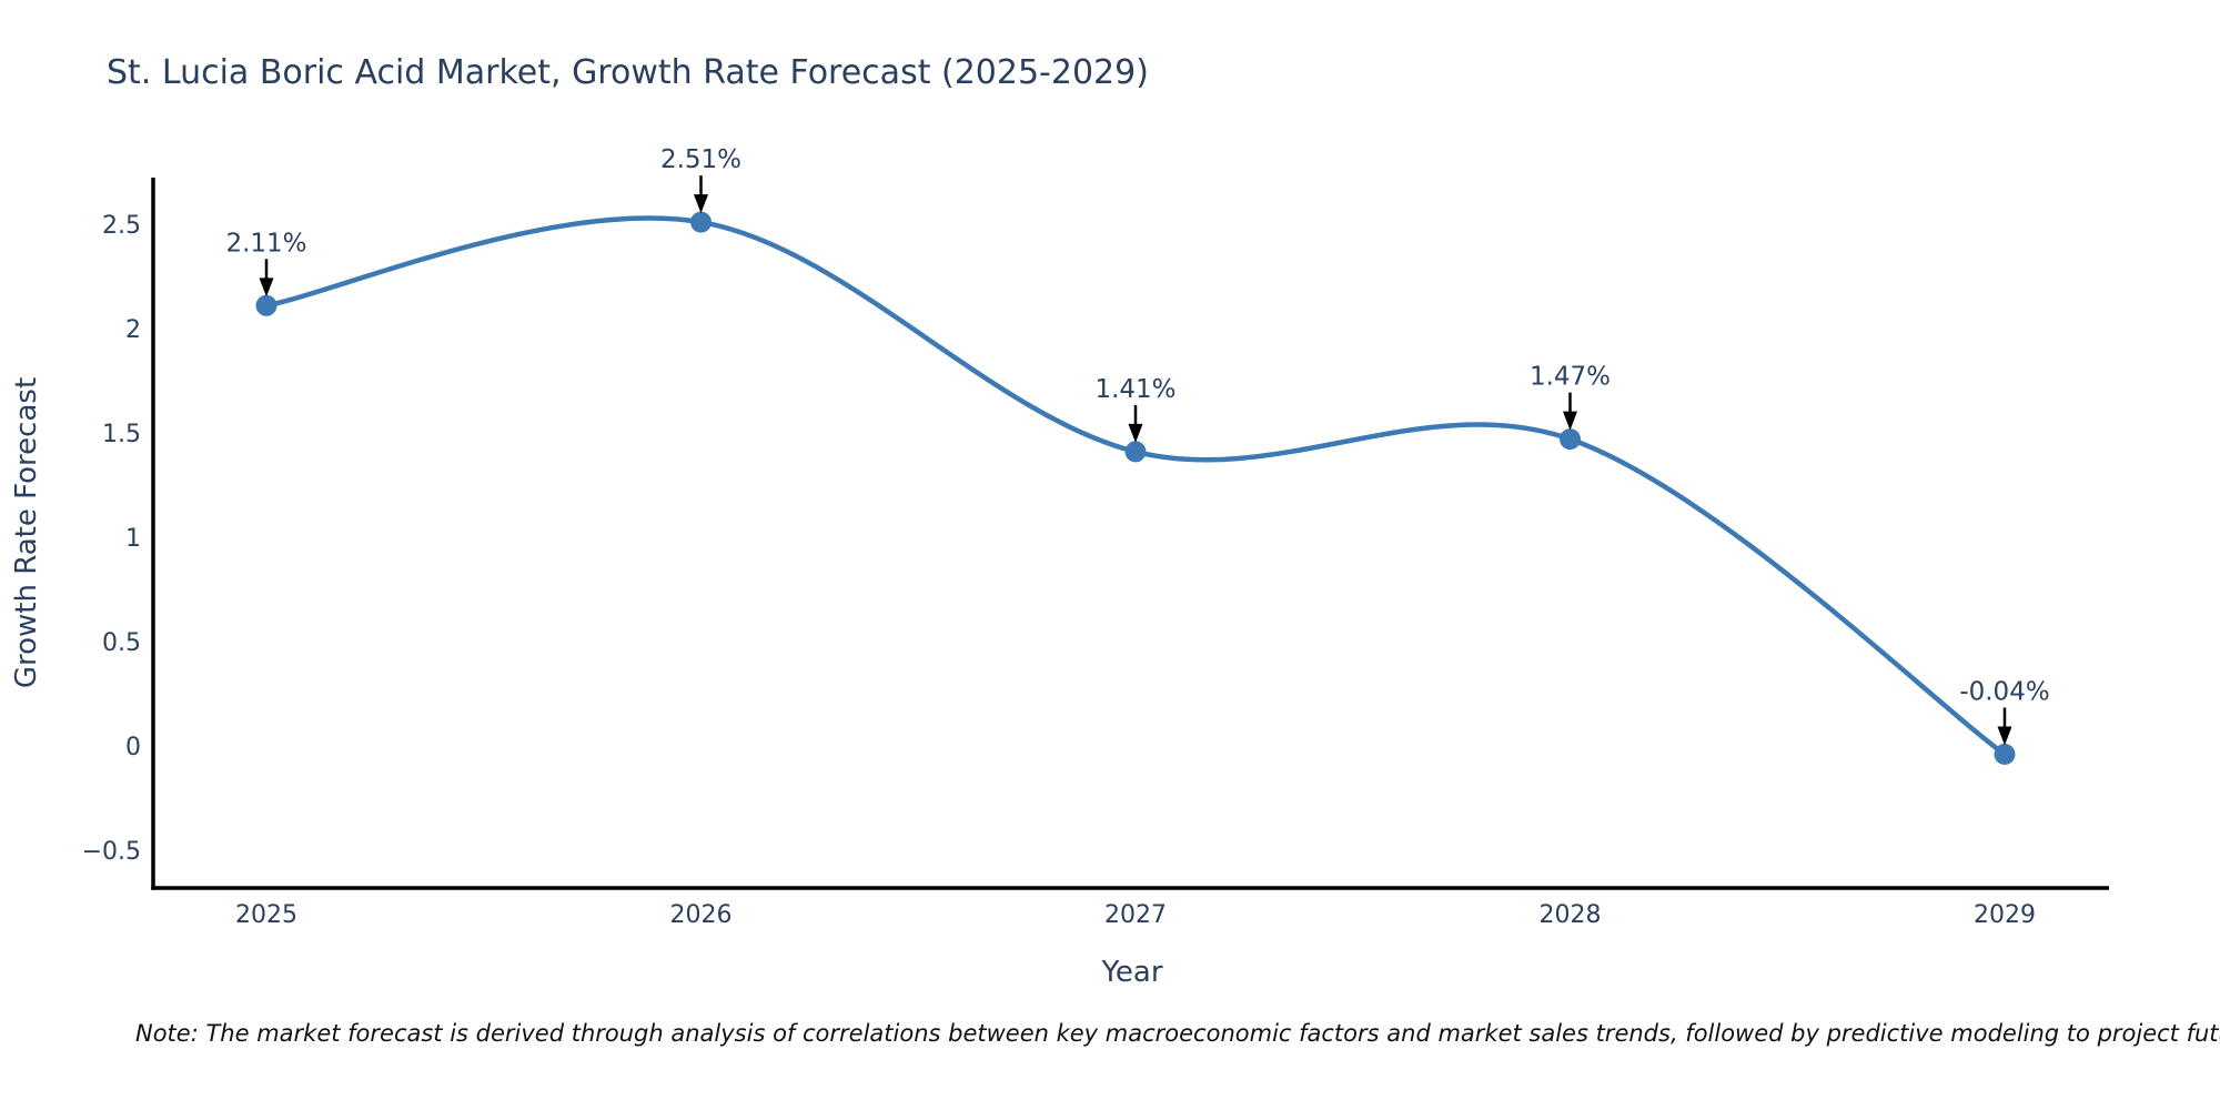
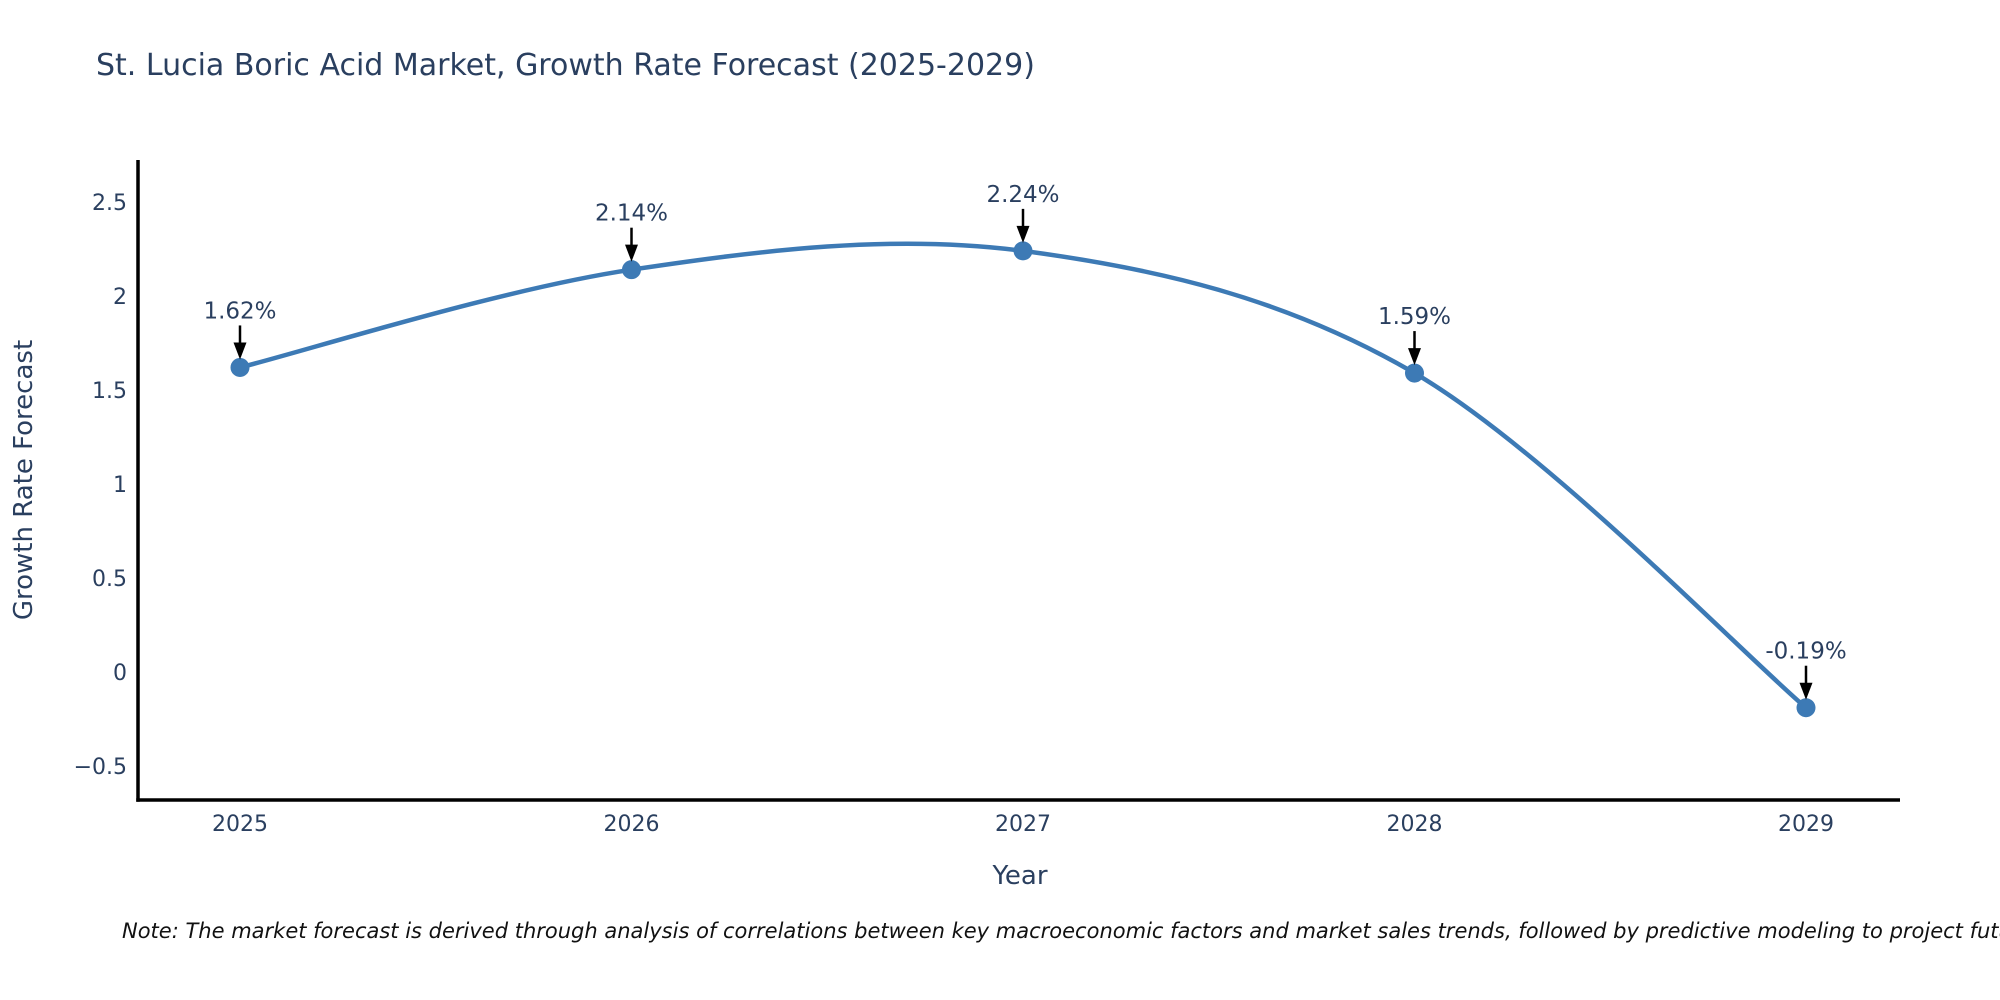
2025: 2.11% -> 1.62%
2026: 2.51% -> 2.14%
2027: 1.41% -> 2.24%
2028: 1.47% -> 1.59%
2029: -0.04% -> -0.19%
